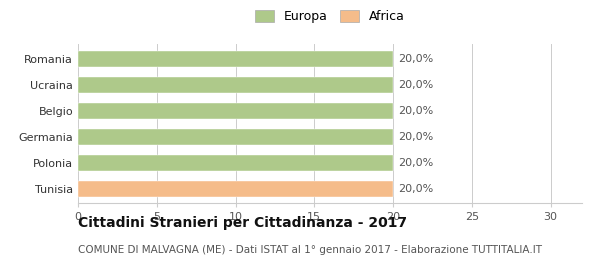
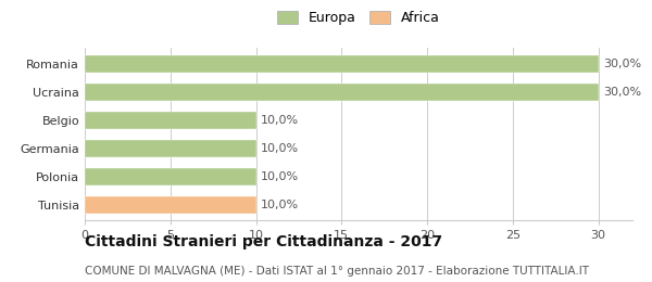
Romania: 20,0% -> 30,0%
Ucraina: 20,0% -> 30,0%
Belgio: 20,0% -> 10,0%
Germania: 20,0% -> 10,0%
Polonia: 20,0% -> 10,0%
Tunisia: 20,0% -> 10,0%
